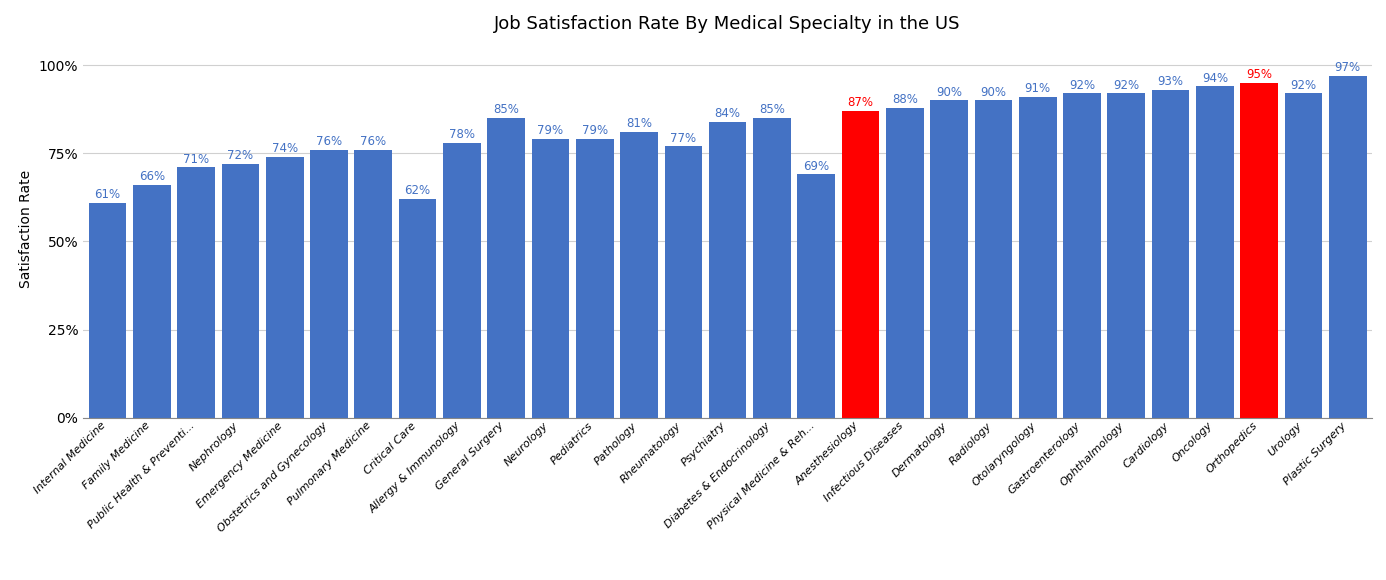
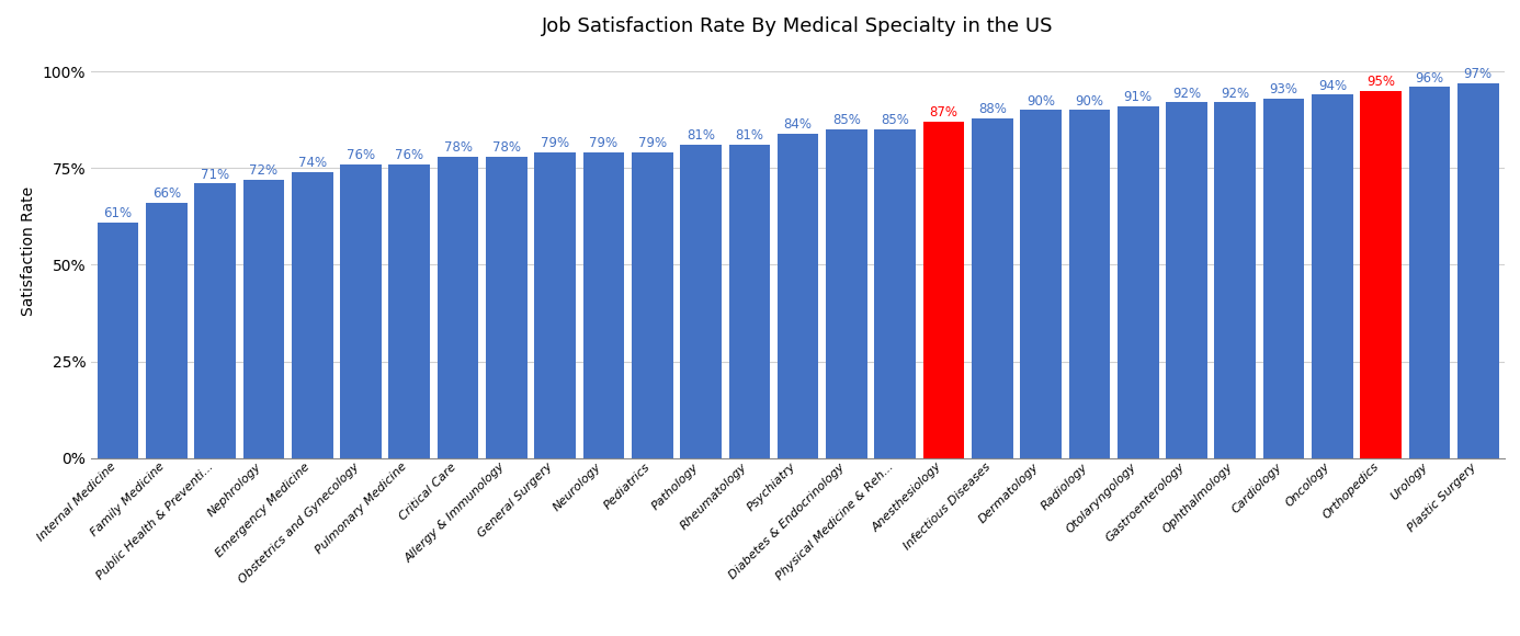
Critical Care: 62% -> 78%
General Surgery: 85% -> 79%
Rheumatology: 77% -> 81%
Physical Medicine & Reh...: 69% -> 85%
Urology: 92% -> 96%
